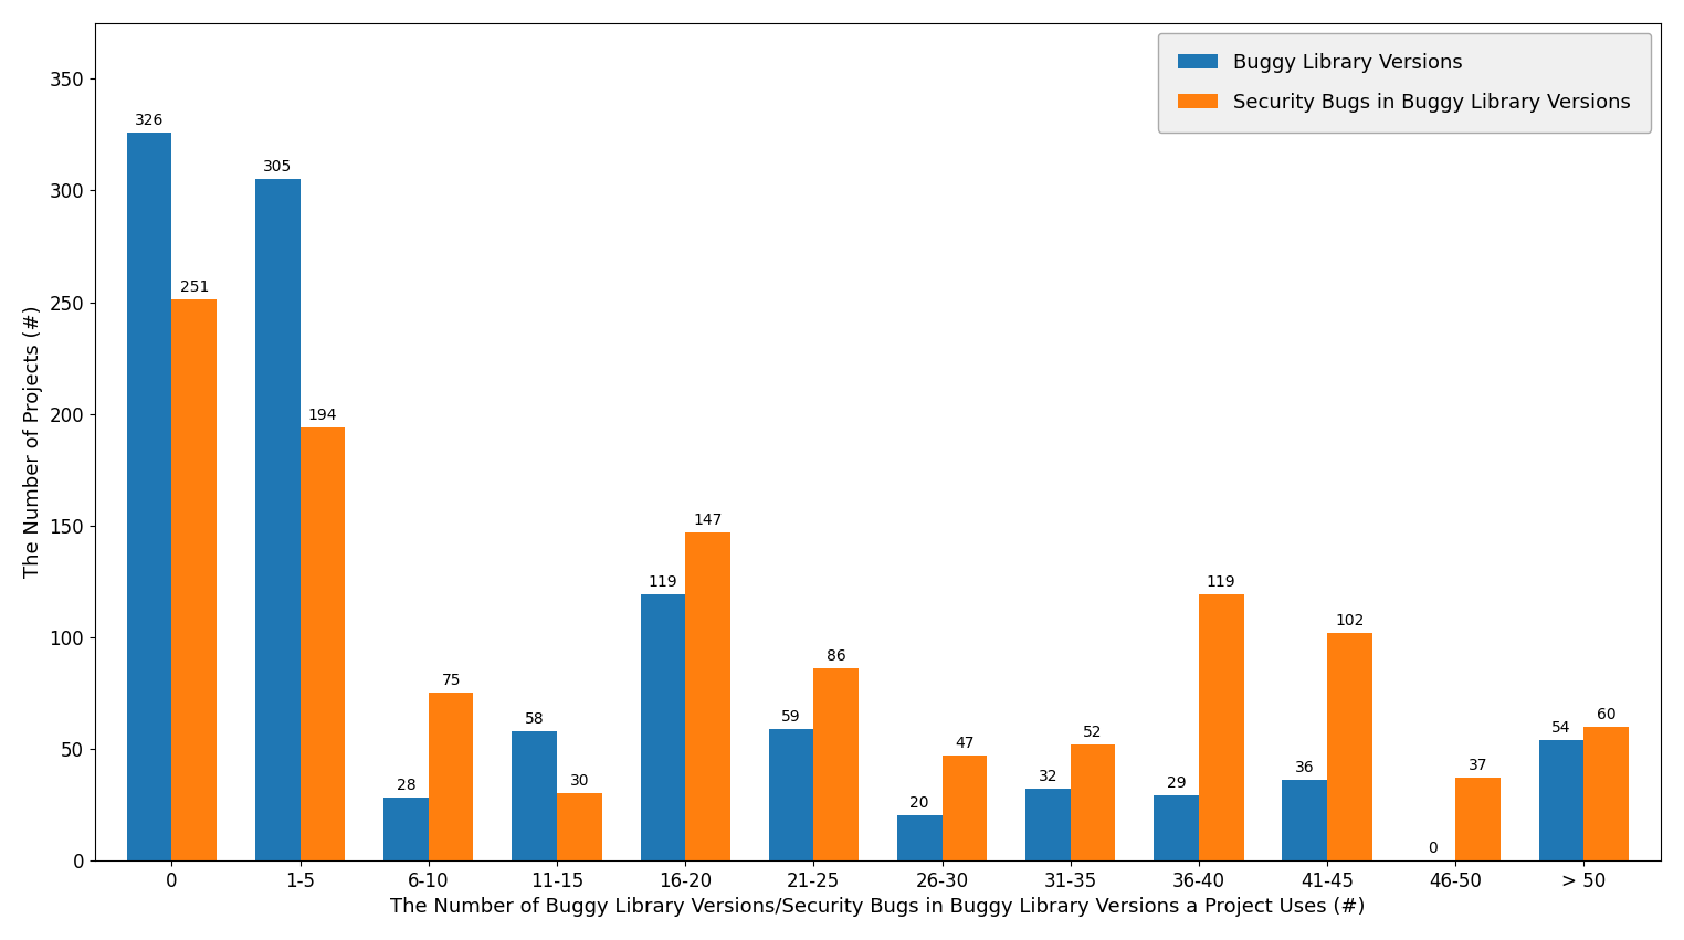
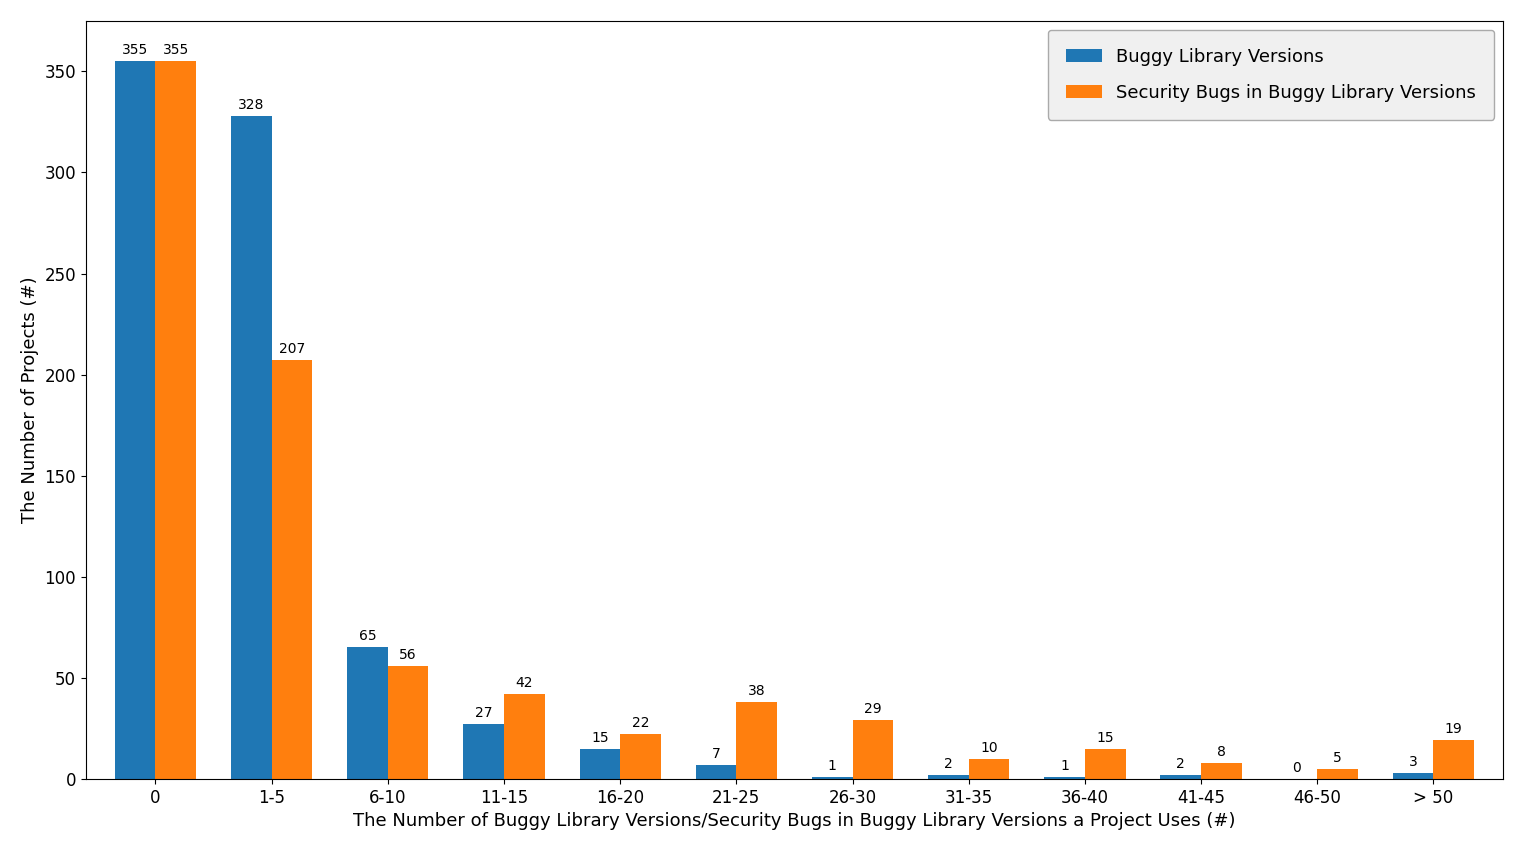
Buggy Library Versions/0: 326 -> 355
Security Bugs in Buggy Library Versions/0: 251 -> 355
Buggy Library Versions/1-5: 305 -> 328
Security Bugs in Buggy Library Versions/1-5: 194 -> 207
Buggy Library Versions/6-10: 28 -> 65
Security Bugs in Buggy Library Versions/6-10: 75 -> 56
Buggy Library Versions/11-15: 58 -> 27
Security Bugs in Buggy Library Versions/11-15: 30 -> 42
Buggy Library Versions/16-20: 119 -> 15
Security Bugs in Buggy Library Versions/16-20: 147 -> 22
Buggy Library Versions/21-25: 59 -> 7
Security Bugs in Buggy Library Versions/21-25: 86 -> 38
Buggy Library Versions/26-30: 20 -> 1
Security Bugs in Buggy Library Versions/26-30: 47 -> 29
Buggy Library Versions/31-35: 32 -> 2
Security Bugs in Buggy Library Versions/31-35: 52 -> 10
Buggy Library Versions/36-40: 29 -> 1
Security Bugs in Buggy Library Versions/36-40: 119 -> 15
Buggy Library Versions/41-45: 36 -> 2
Security Bugs in Buggy Library Versions/41-45: 102 -> 8
Security Bugs in Buggy Library Versions/46-50: 37 -> 5
Buggy Library Versions/> 50: 54 -> 3
Security Bugs in Buggy Library Versions/> 50: 60 -> 19
